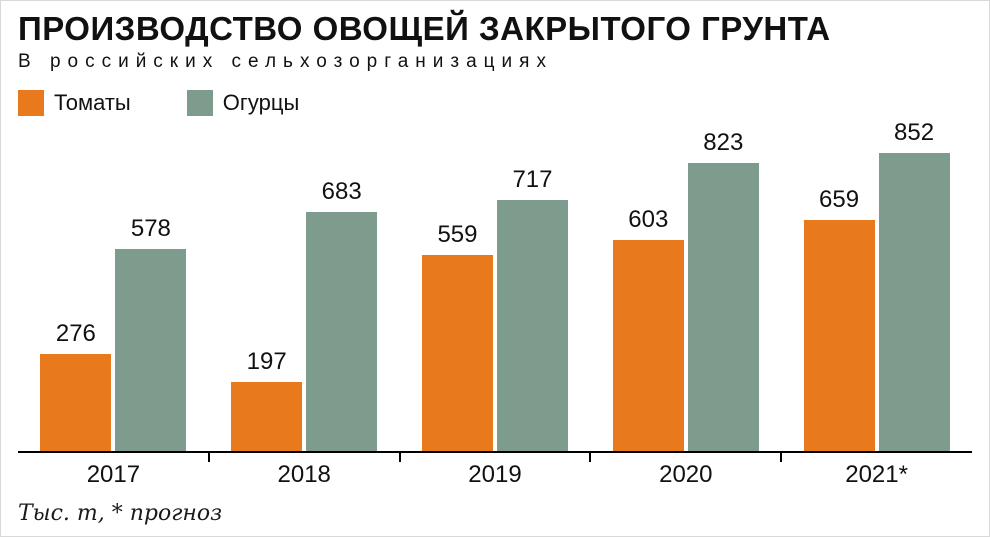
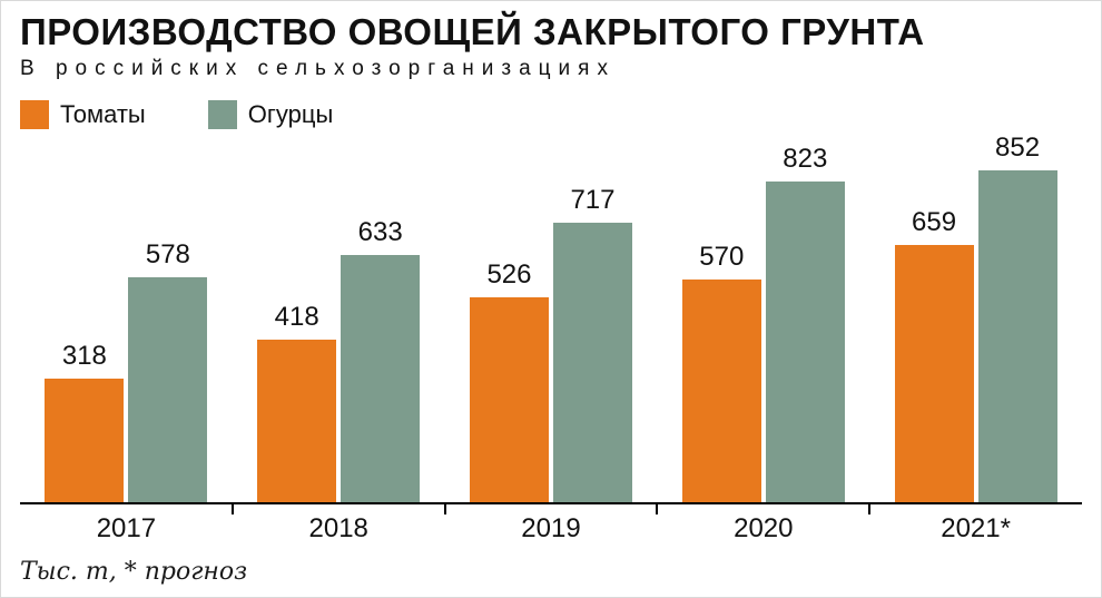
Томаты/2017: 276 -> 318
Томаты/2018: 197 -> 418
Огурцы/2018: 683 -> 633
Томаты/2019: 559 -> 526
Томаты/2020: 603 -> 570
